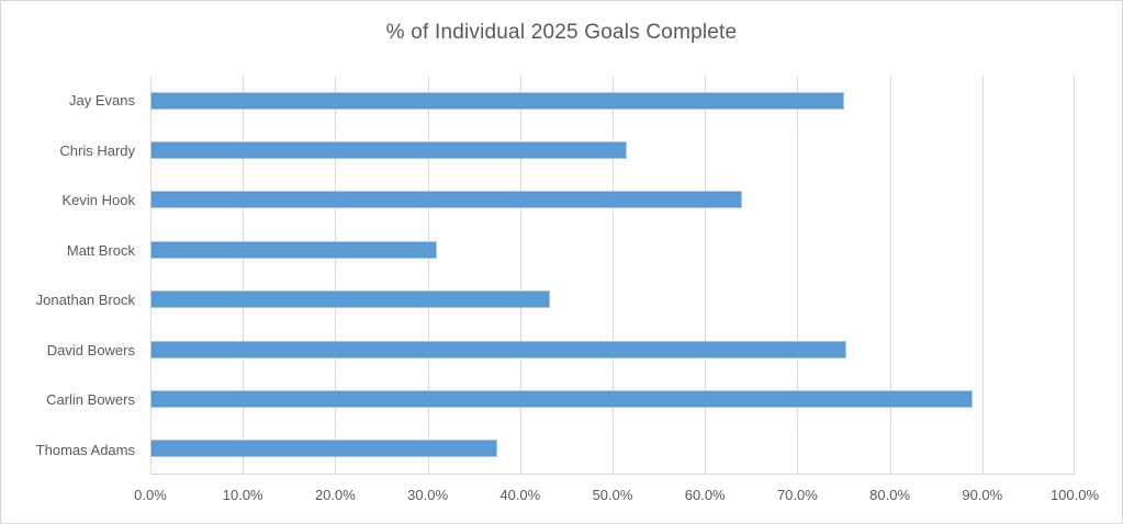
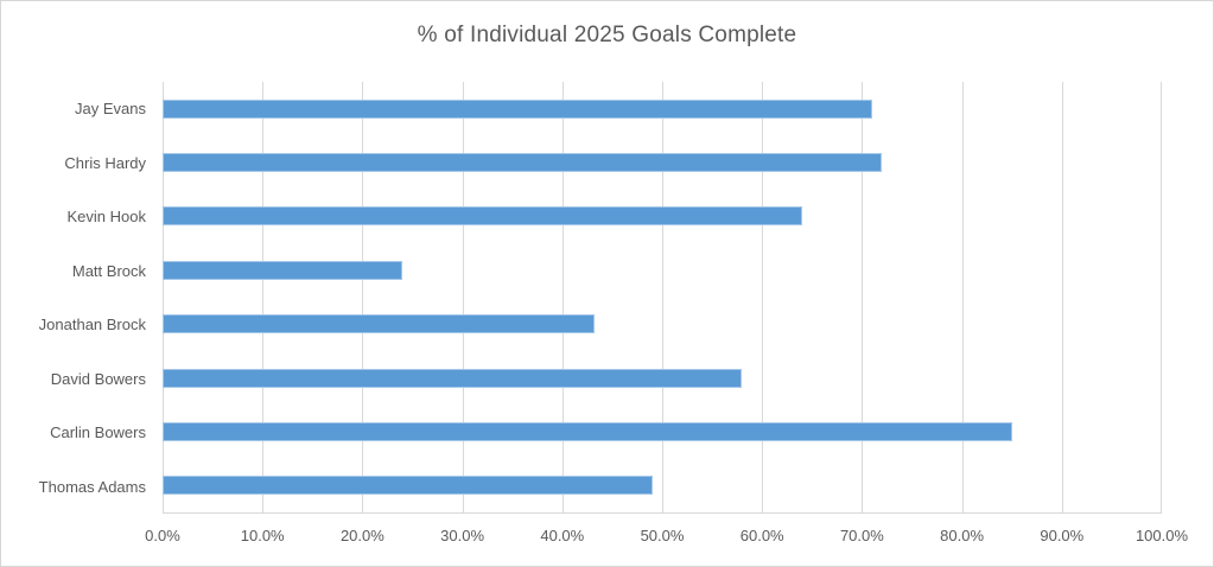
Jay Evans: 75% -> 71%
Chris Hardy: 52% -> 72%
Matt Brock: 31% -> 24%
David Bowers: 75% -> 58%
Carlin Bowers: 89% -> 85%
Thomas Adams: 38% -> 49%
